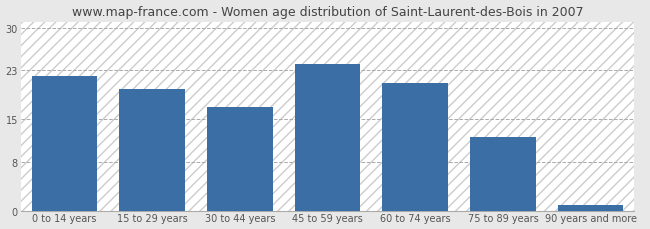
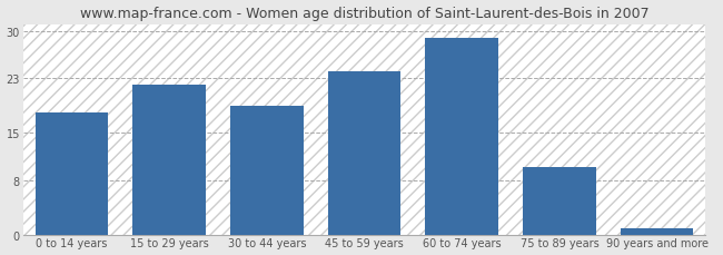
0 to 14 years: 22 -> 18
15 to 29 years: 20 -> 22
30 to 44 years: 17 -> 19
60 to 74 years: 21 -> 29
75 to 89 years: 12 -> 10
